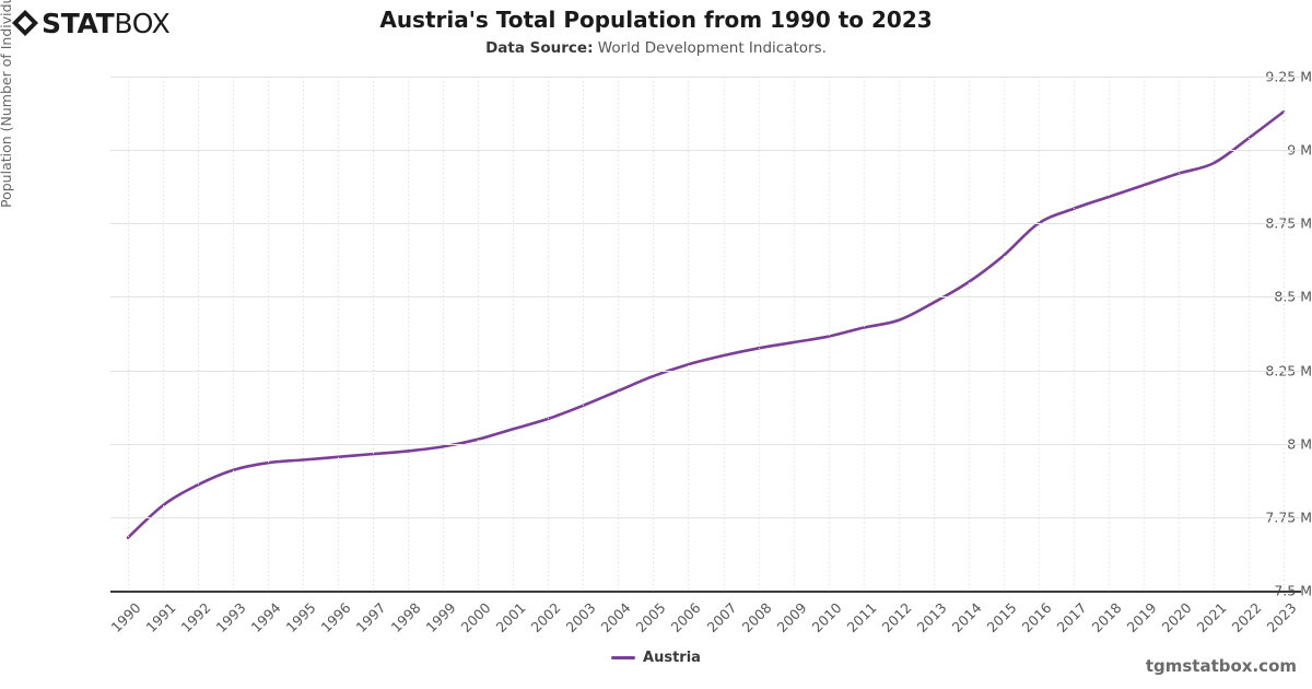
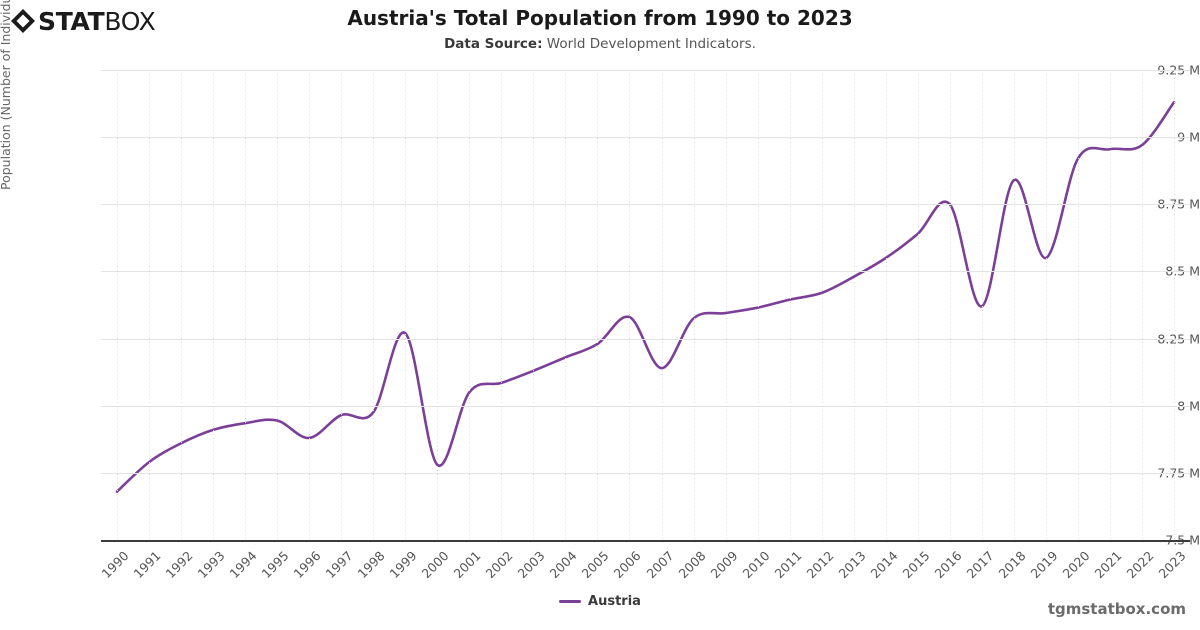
1996: 7.96M -> 7.88M
1999: 7.99M -> 8.27M
2000: 8.02M -> 7.78M
2006: 8.27M -> 8.33M
2007: 8.30M -> 8.14M
2017: 8.80M -> 8.37M
2019: 8.88M -> 8.55M
2022: 9.04M -> 8.97M
